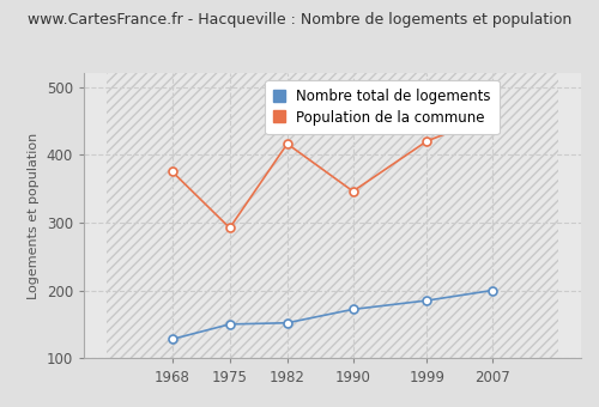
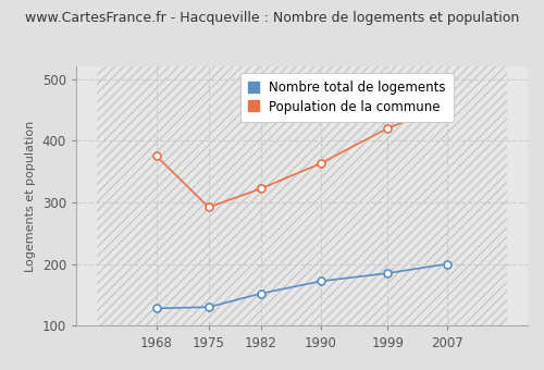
Nombre total de logements/1975: 150 -> 130
Population de la commune/1982: 416 -> 322
Population de la commune/1990: 346 -> 363
